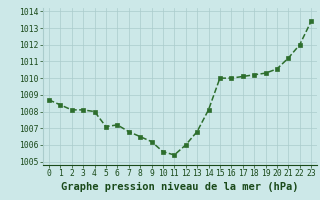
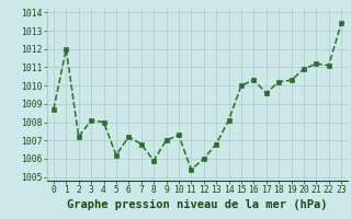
1: 1008.4 -> 1012.0
2: 1008.1 -> 1007.2
5: 1007.1 -> 1006.2
8: 1006.5 -> 1005.9
9: 1006.2 -> 1007.0
10: 1005.6 -> 1007.3
16: 1010.0 -> 1010.3
17: 1010.1 -> 1009.6
20: 1010.5 -> 1010.9
22: 1012.0 -> 1011.1
